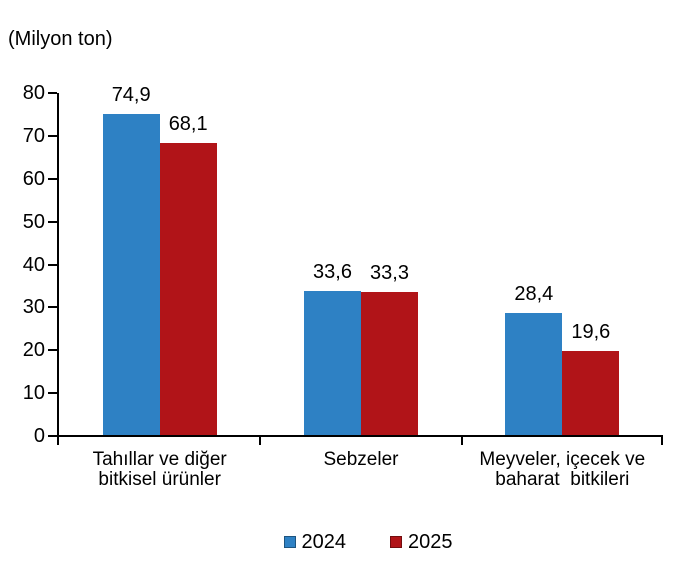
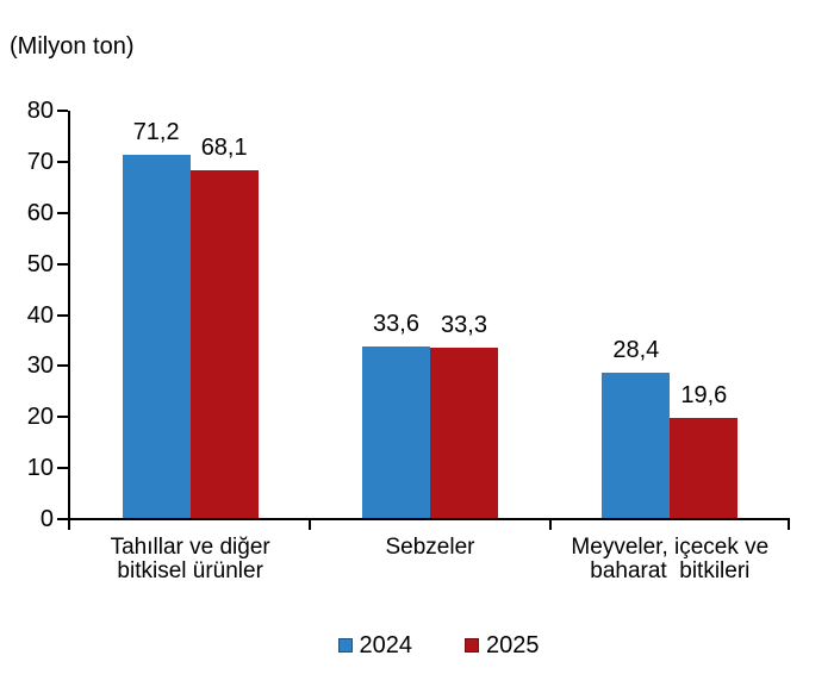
2024/Tahıllar ve diğer bitkisel ürünler: 74,9 -> 71,2
